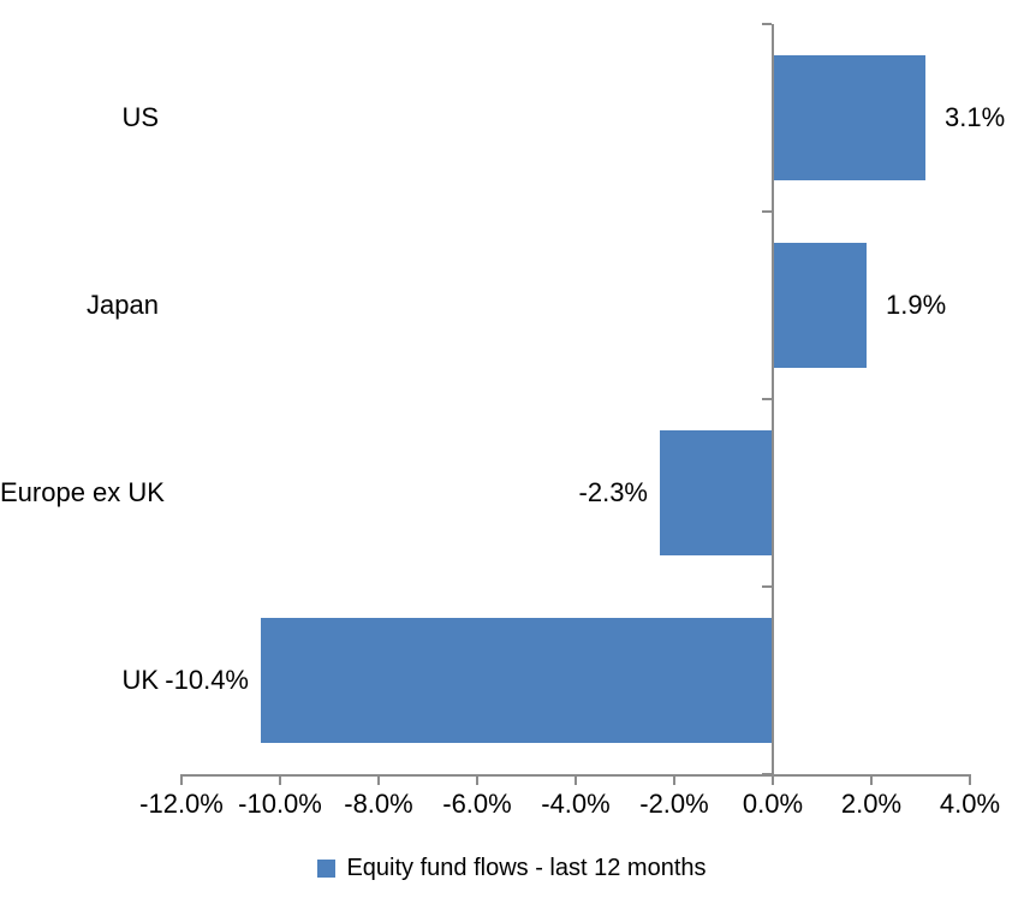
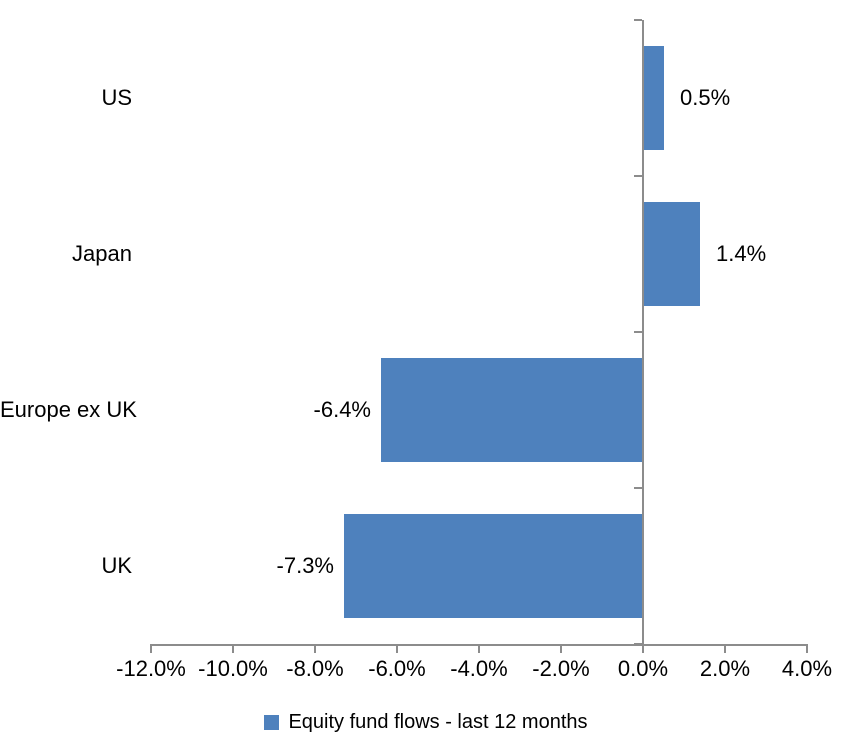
US: 3.1% -> 0.5%
Japan: 1.9% -> 1.4%
Europe ex UK: -2.3% -> -6.4%
UK: -10.4% -> -7.3%
